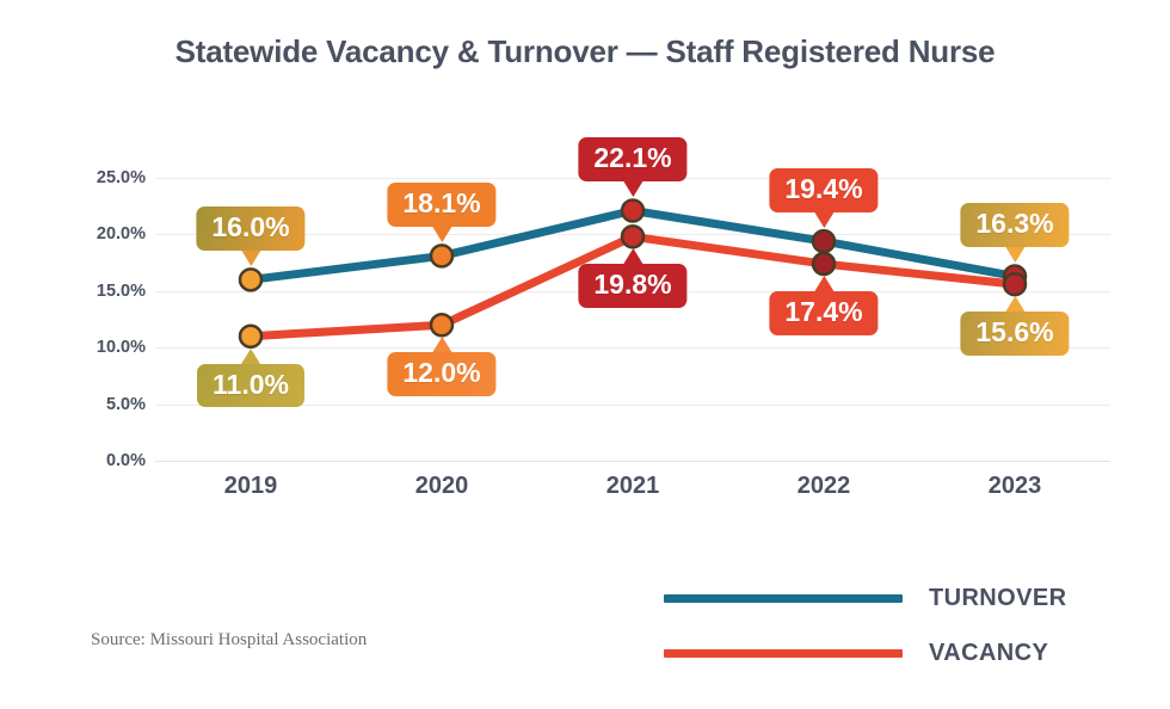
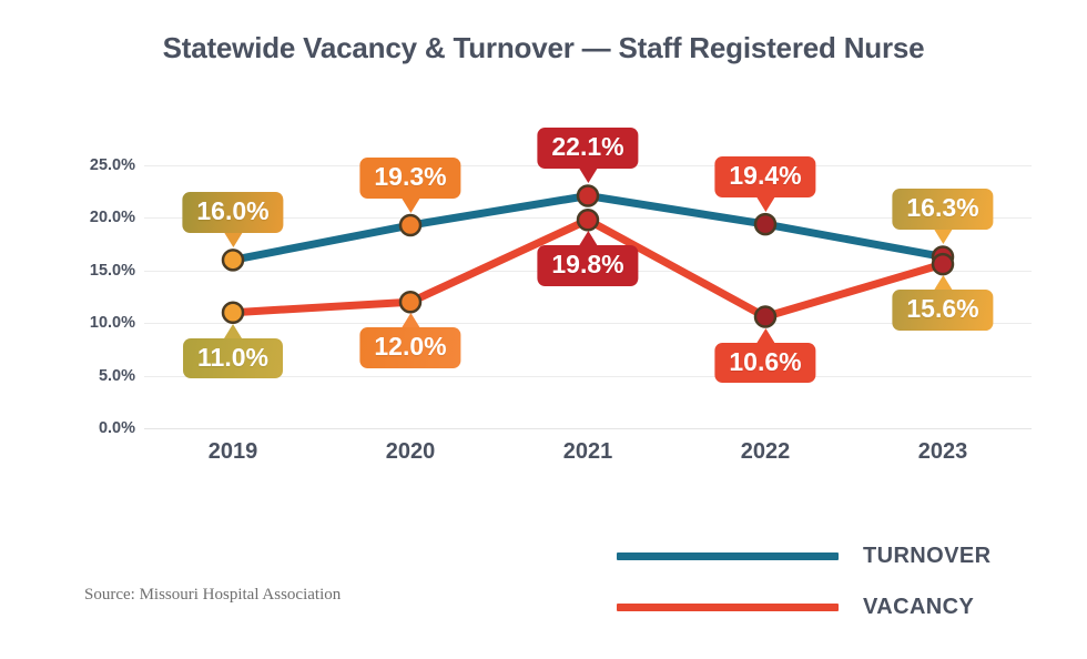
TURNOVER/2020: 18.1% -> 19.3%
VACANCY/2022: 17.4% -> 10.6%
